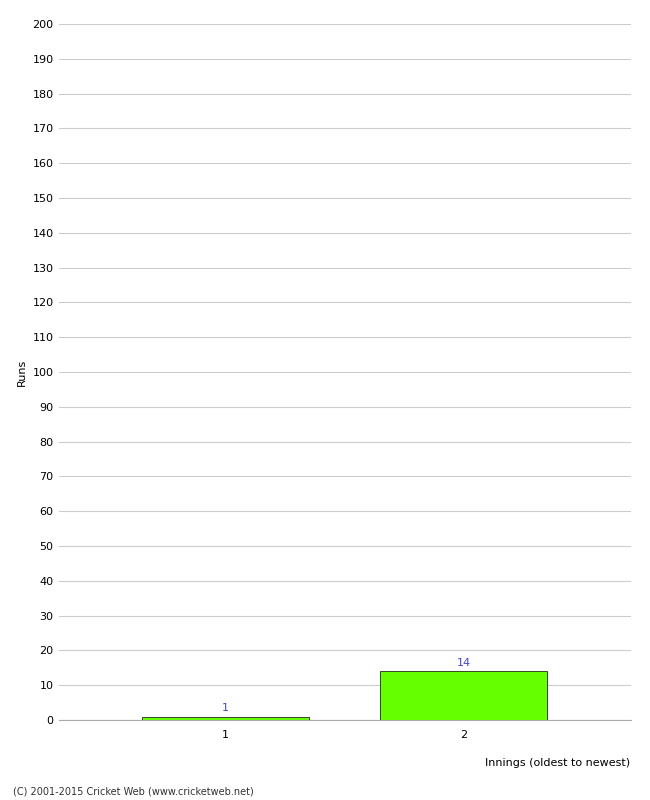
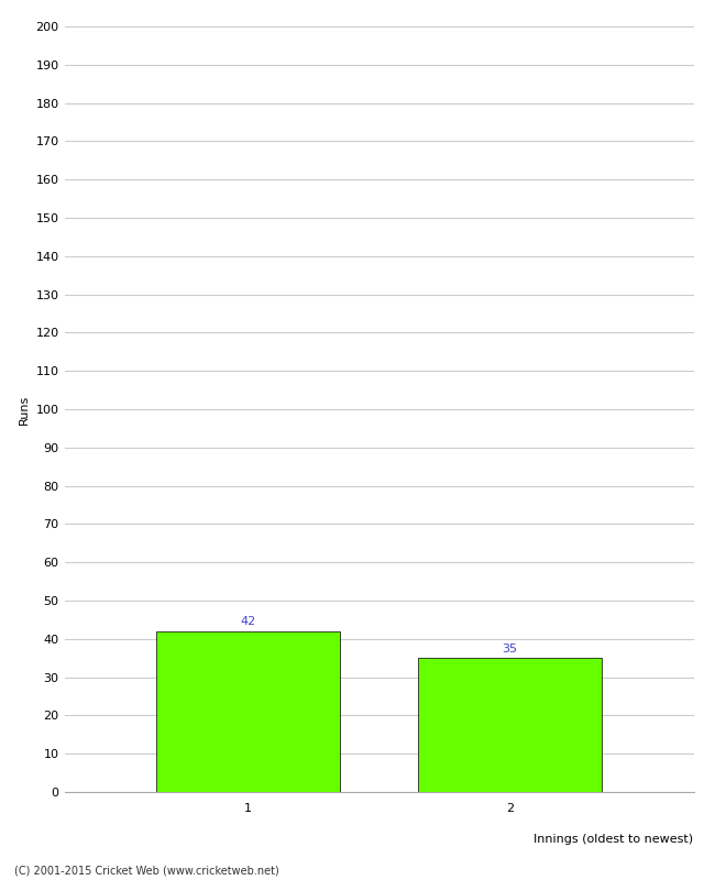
1: 1 -> 42
2: 14 -> 35
